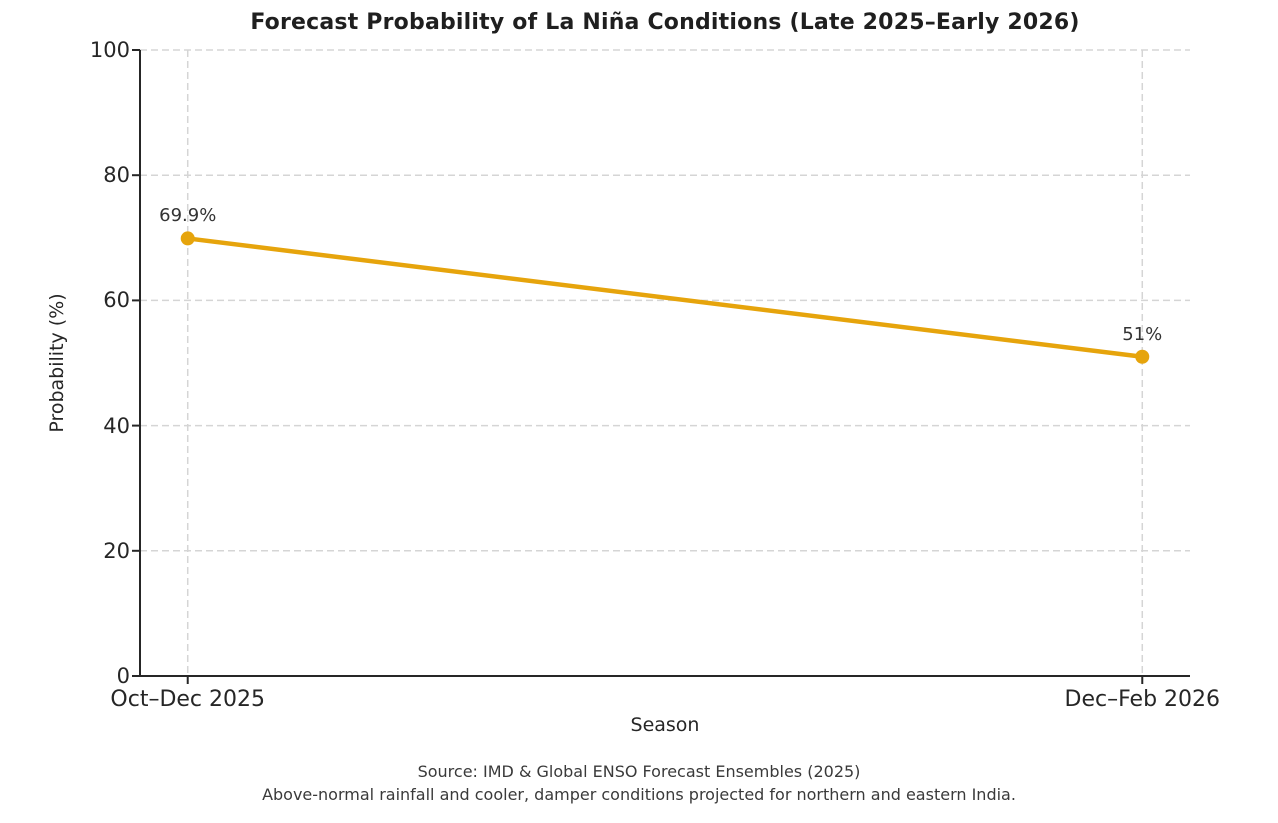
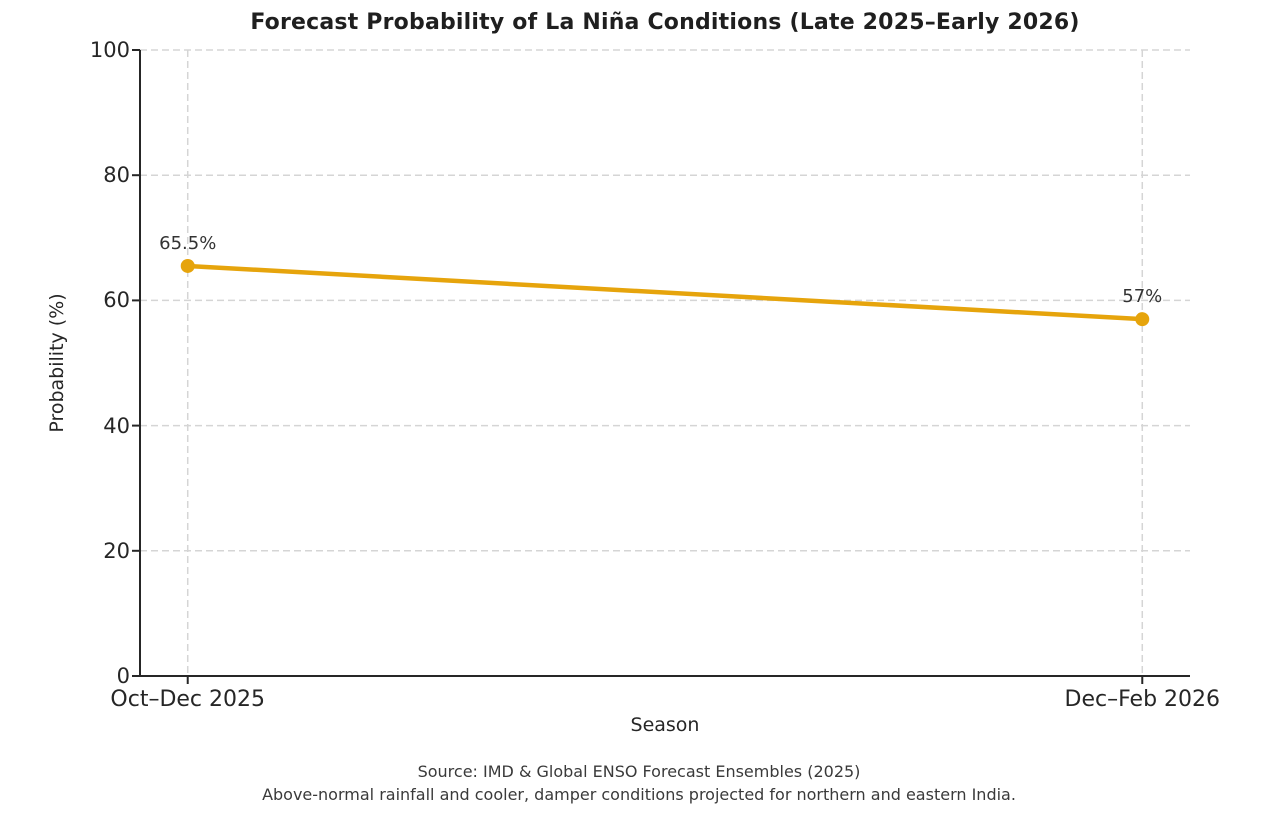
Oct–Dec 2025: 69.9% -> 65.5%
Dec–Feb 2026: 51% -> 57%
